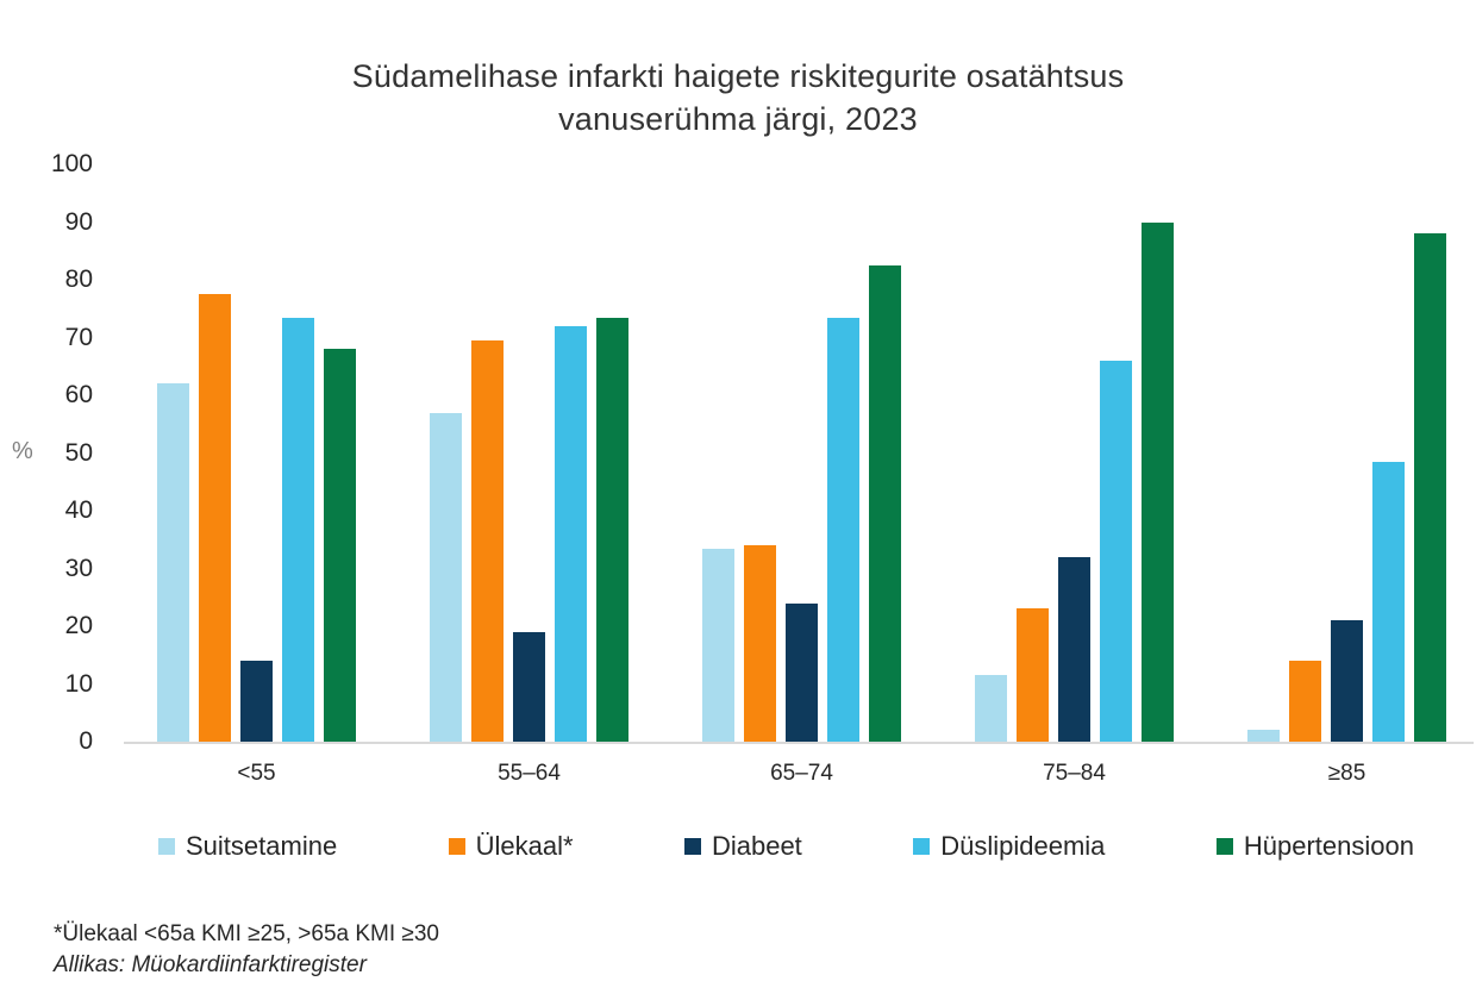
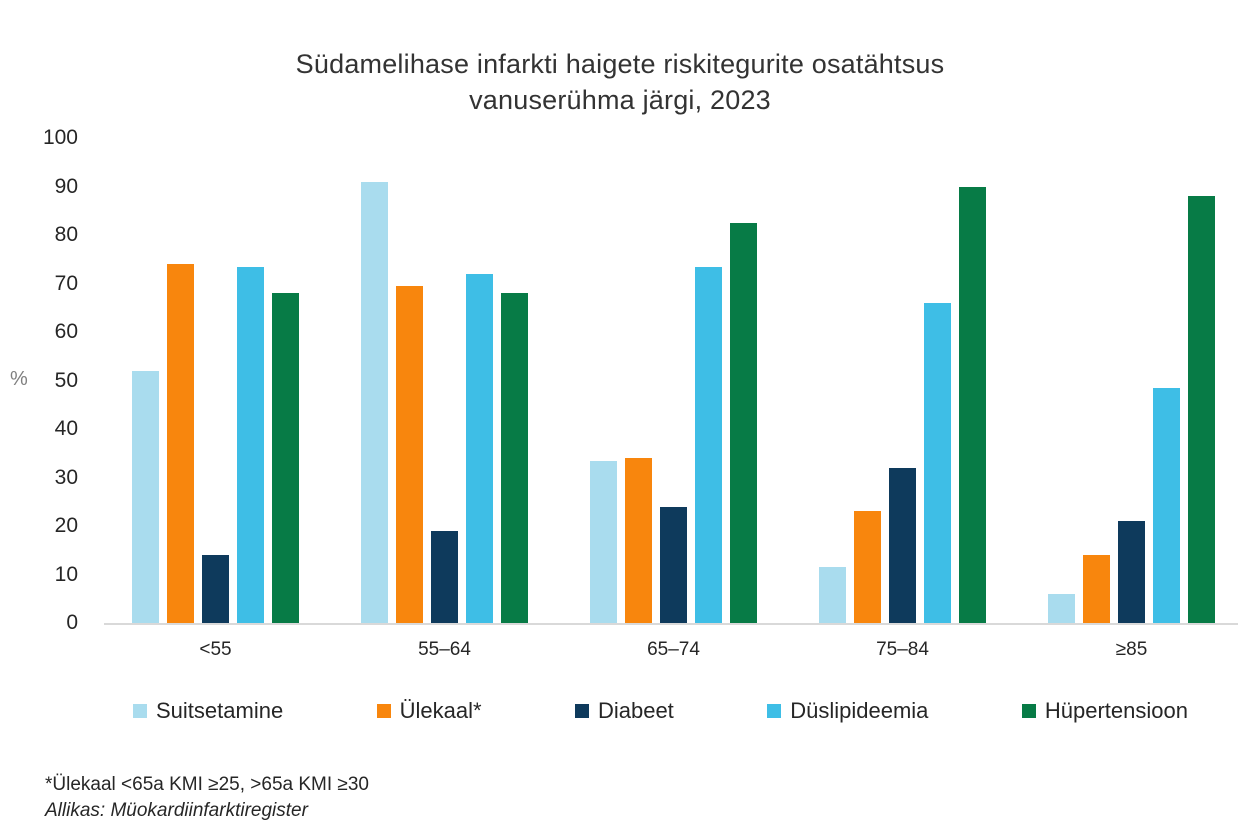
Suitsetamine/<55: 62 -> 52
Ülekaal*/<55: 78 -> 74
Suitsetamine/55–64: 57 -> 91
Hüpertensioon/55–64: 74 -> 68
Suitsetamine/≥85: 2 -> 6
